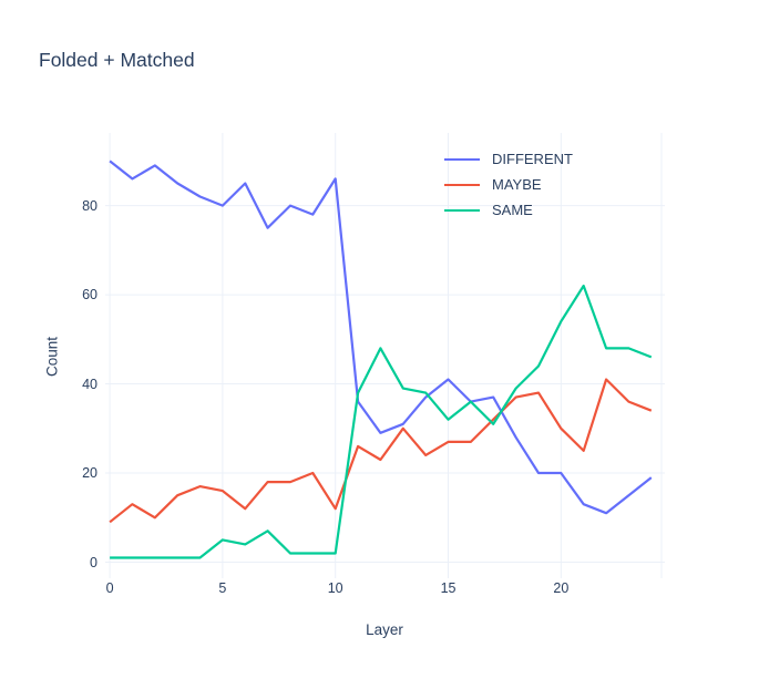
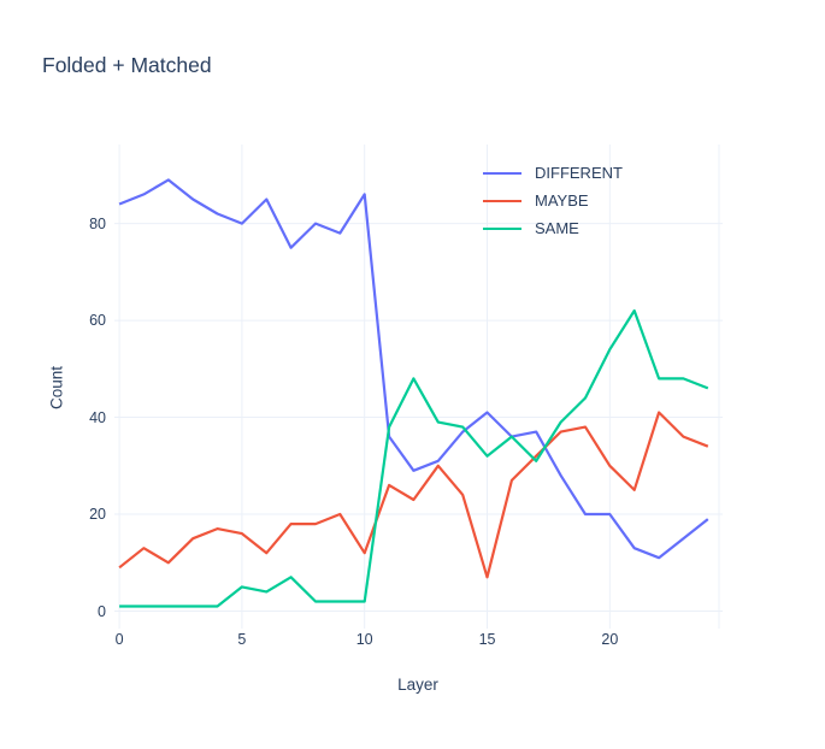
DIFFERENT/0: 90 -> 84
MAYBE/15: 27 -> 7
